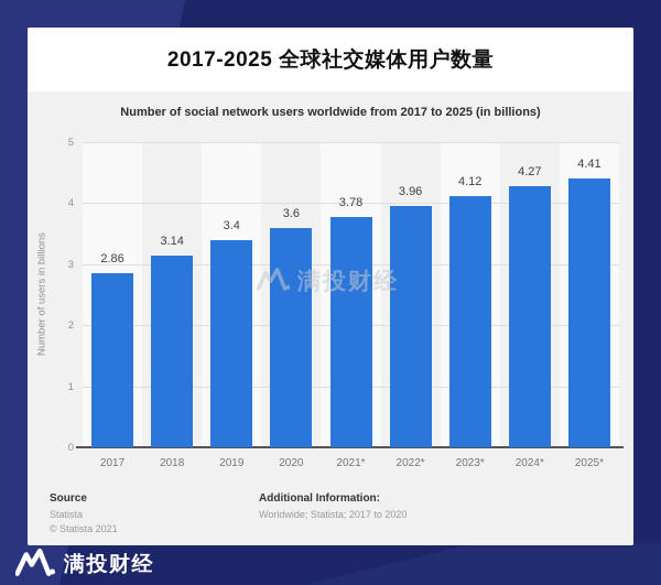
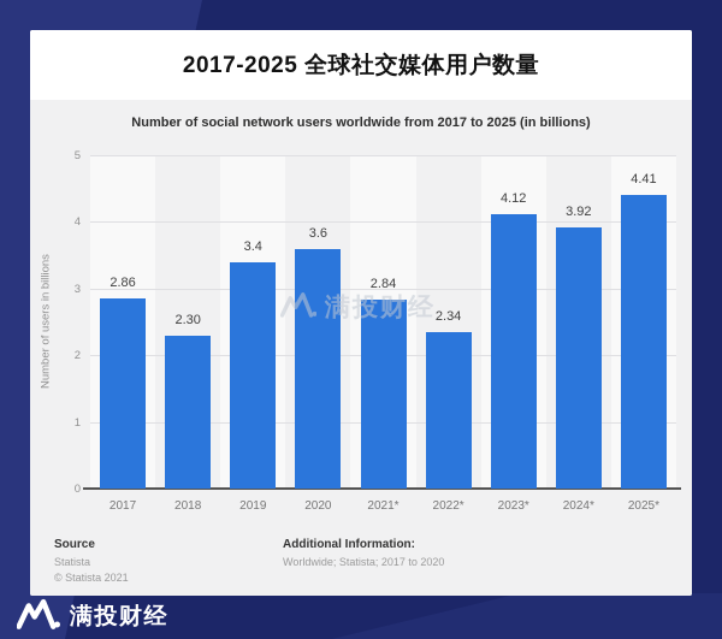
2018: 3.14 -> 2.30
2021*: 3.78 -> 2.84
2022*: 3.96 -> 2.34
2024*: 4.27 -> 3.92
